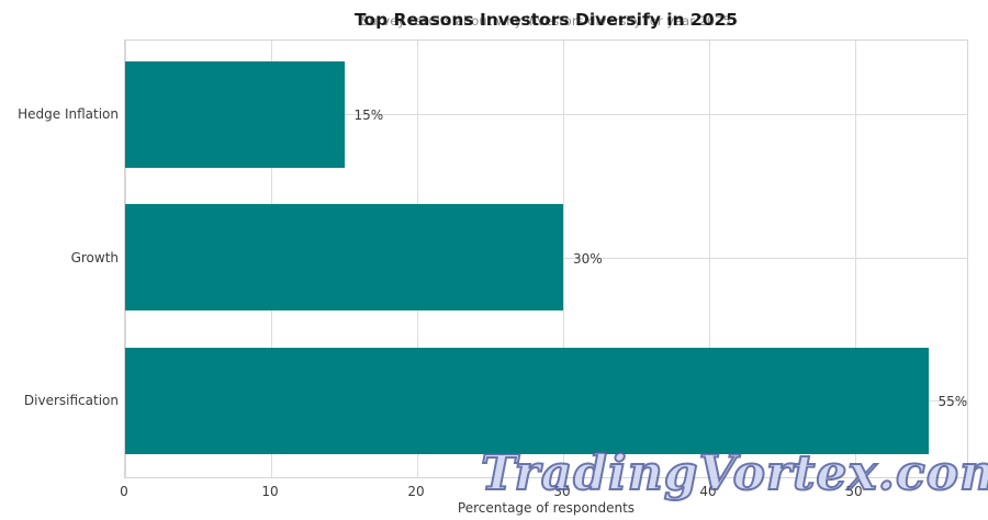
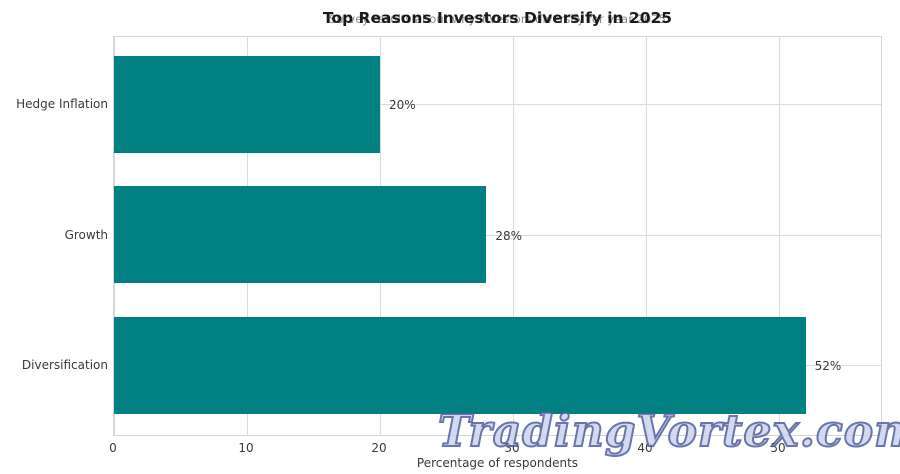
Hedge Inflation: 15% -> 20%
Growth: 30% -> 28%
Diversification: 55% -> 52%
